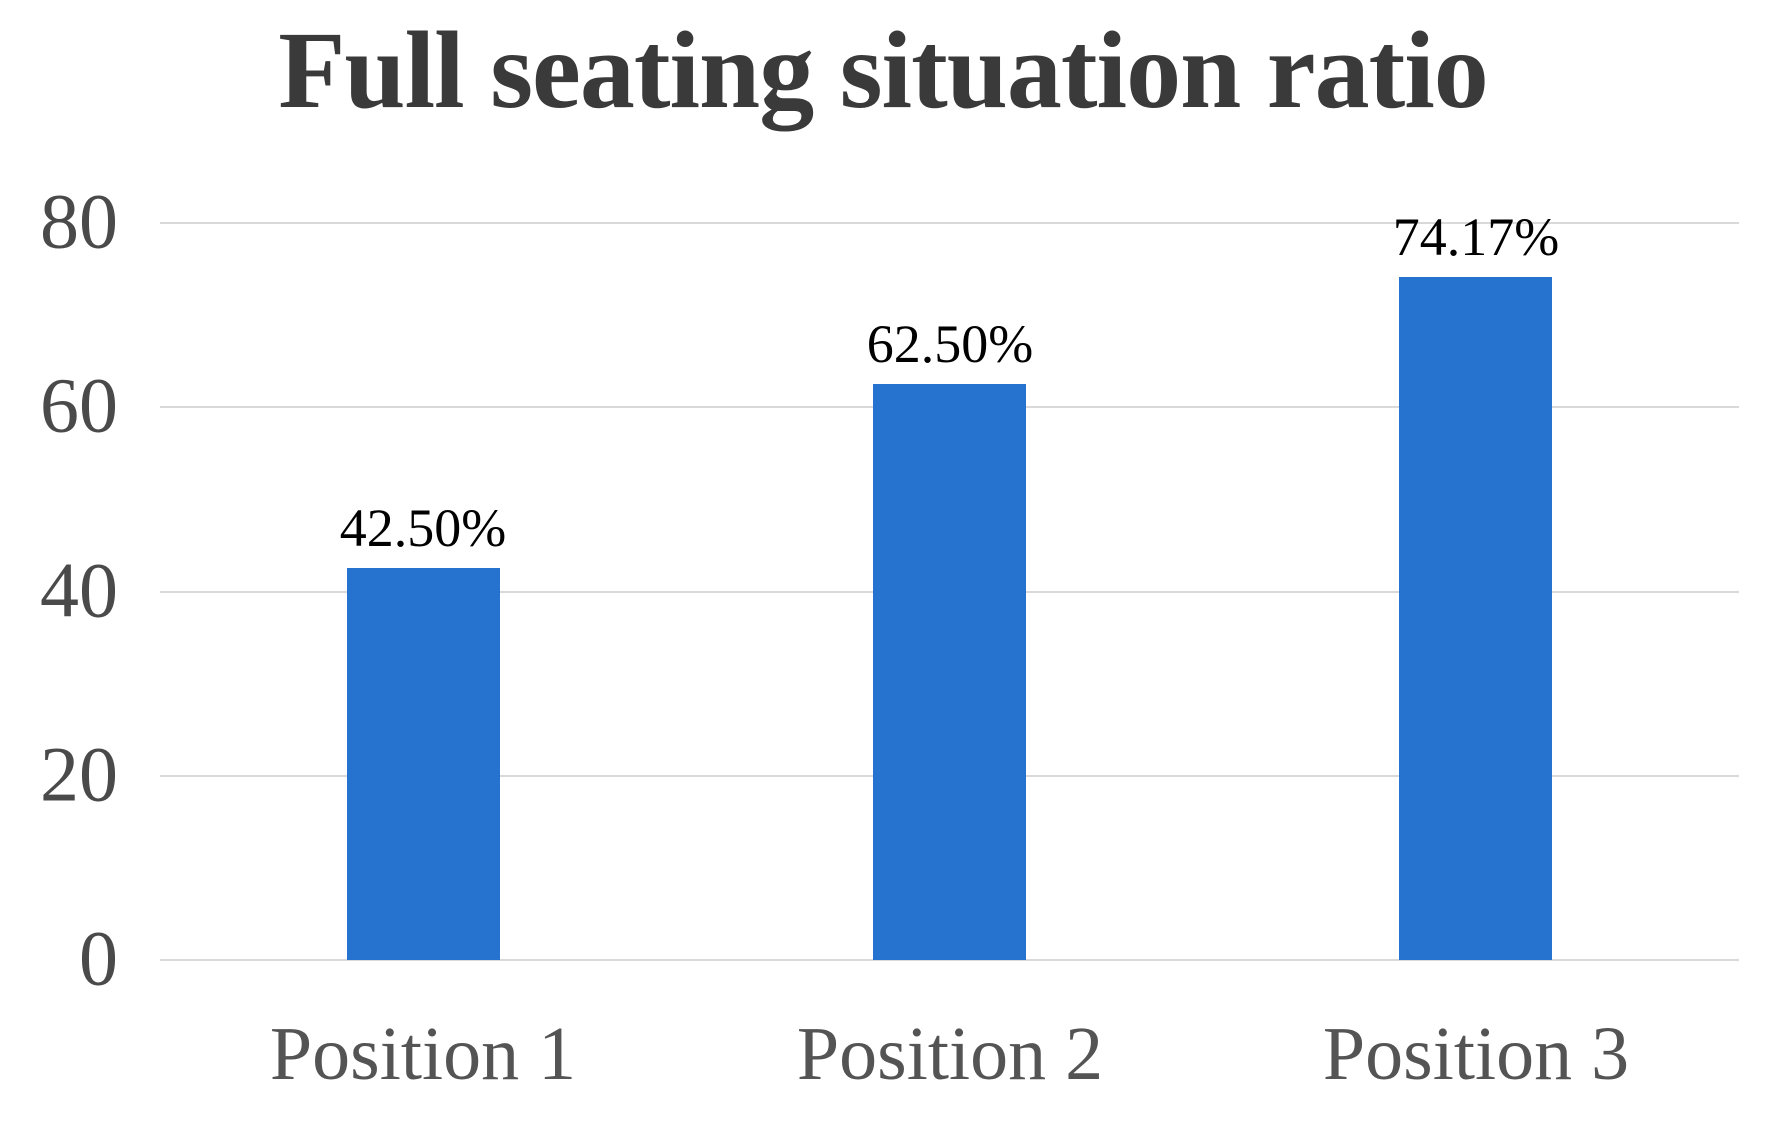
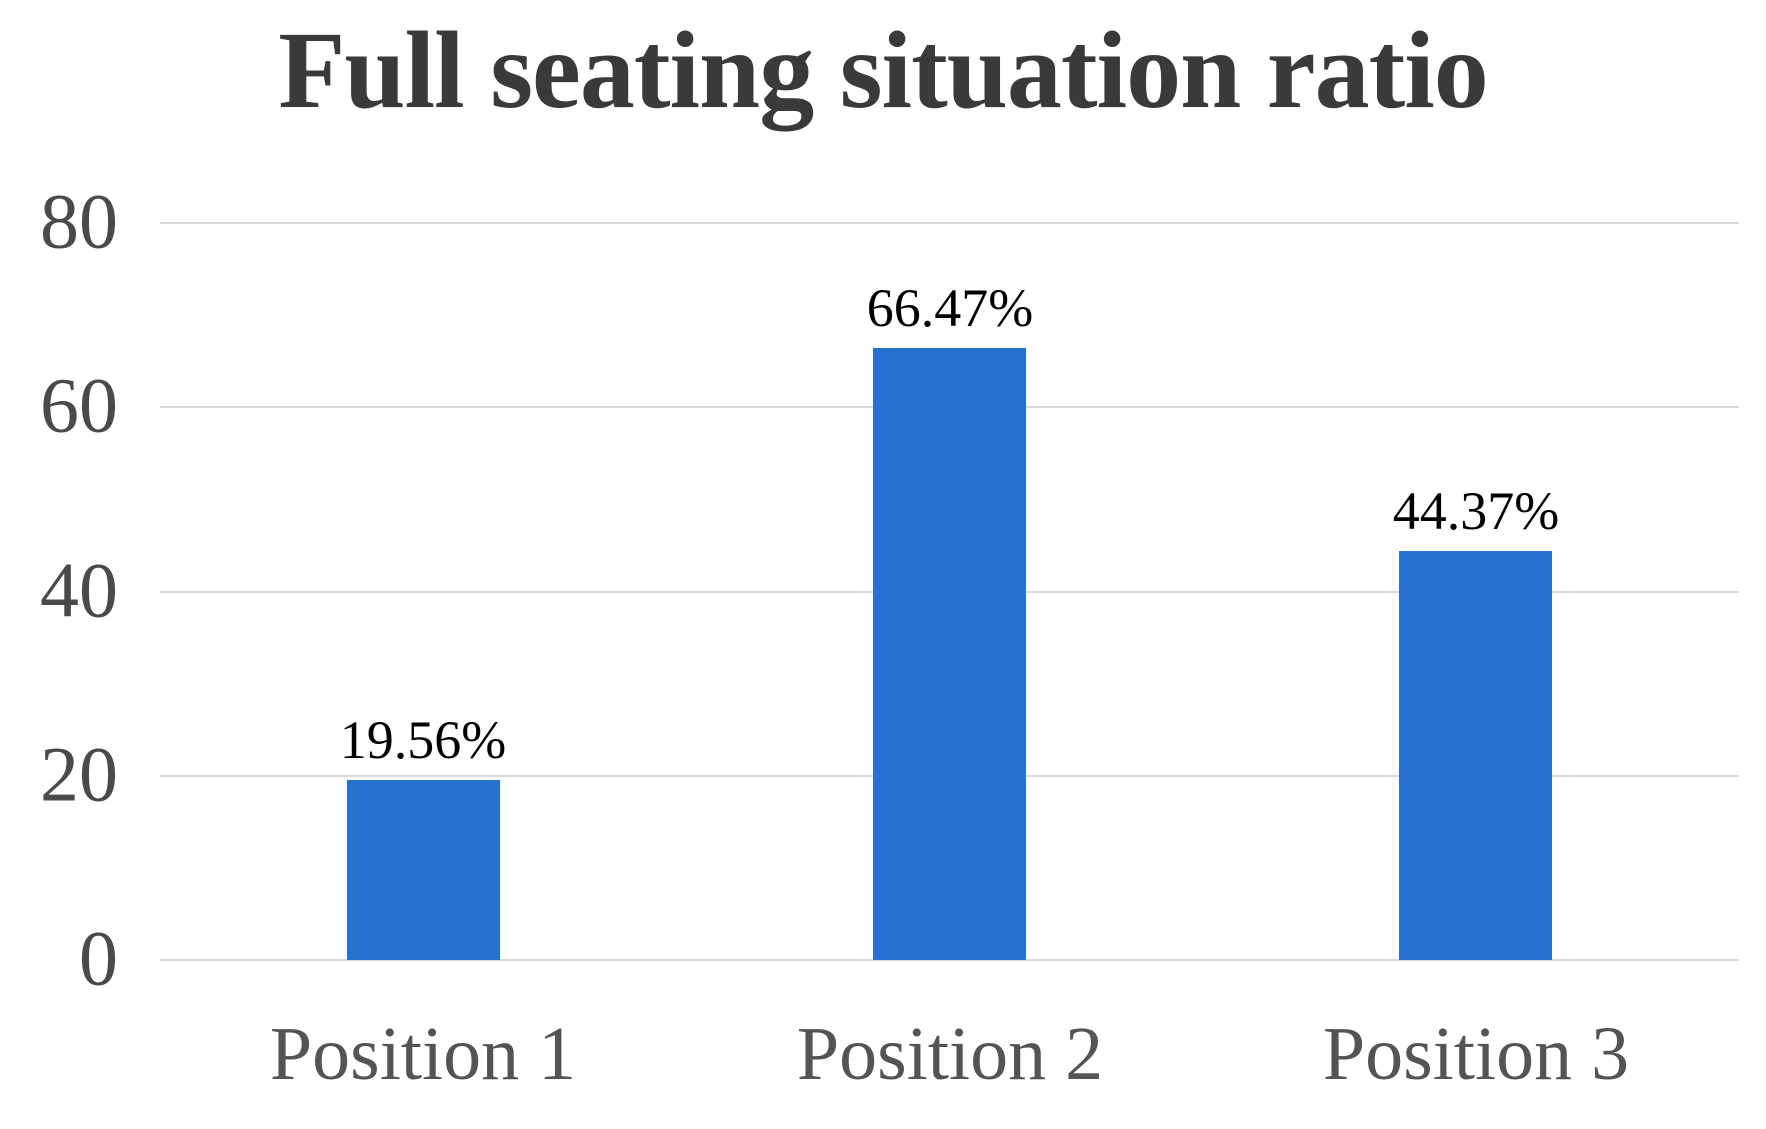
Position 1: 42.50% -> 19.56%
Position 2: 62.50% -> 66.47%
Position 3: 74.17% -> 44.37%
